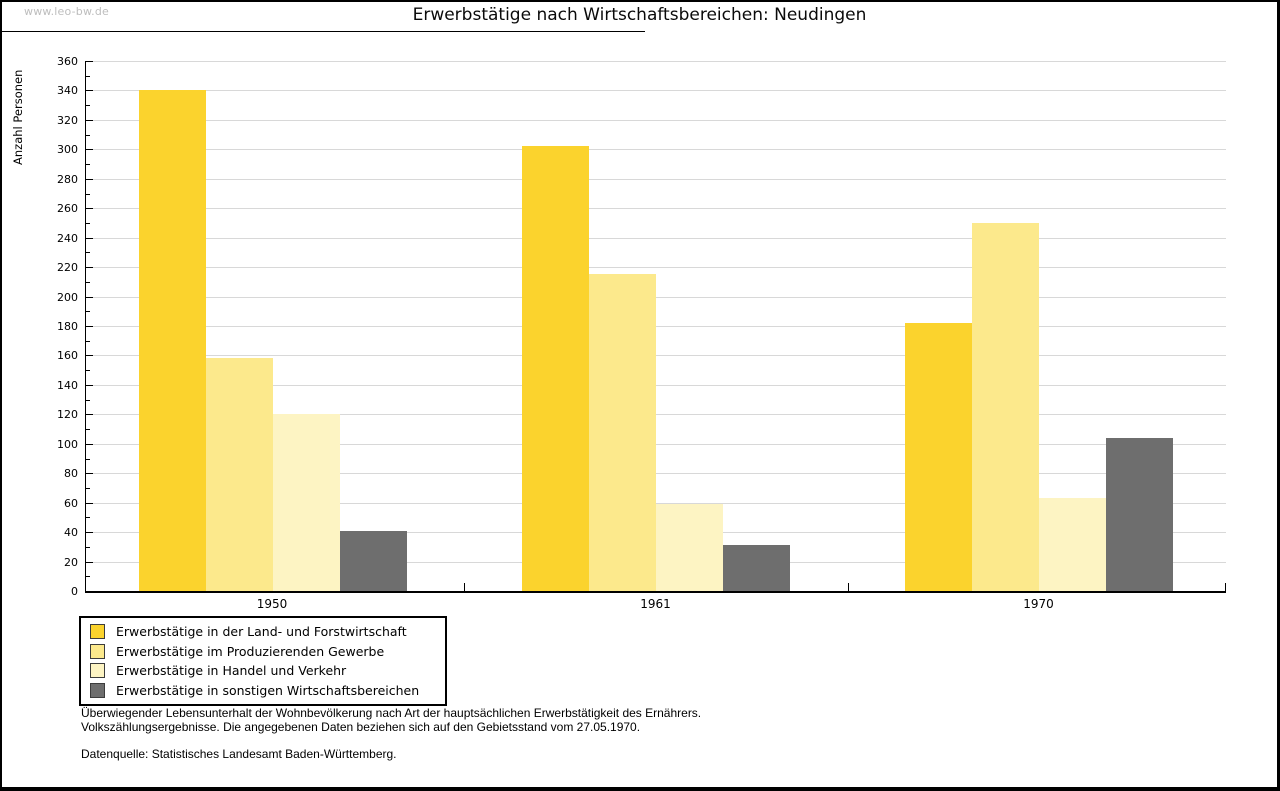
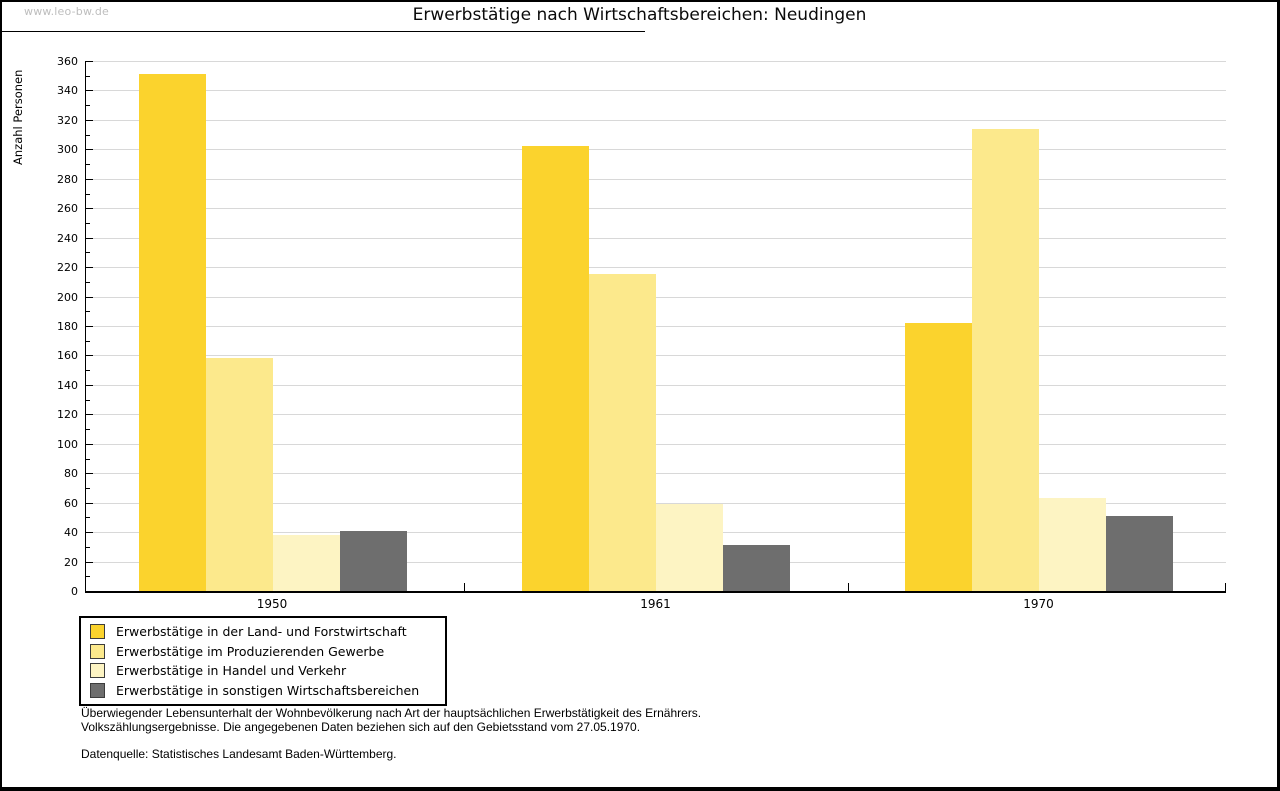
Erwerbstätige in der Land- und Forstwirtschaft/1950: 340 -> 351
Erwerbstätige in Handel und Verkehr/1950: 120 -> 38
Erwerbstätige im Produzierenden Gewerbe/1970: 250 -> 314
Erwerbstätige in sonstigen Wirtschaftsbereichen/1970: 104 -> 51
